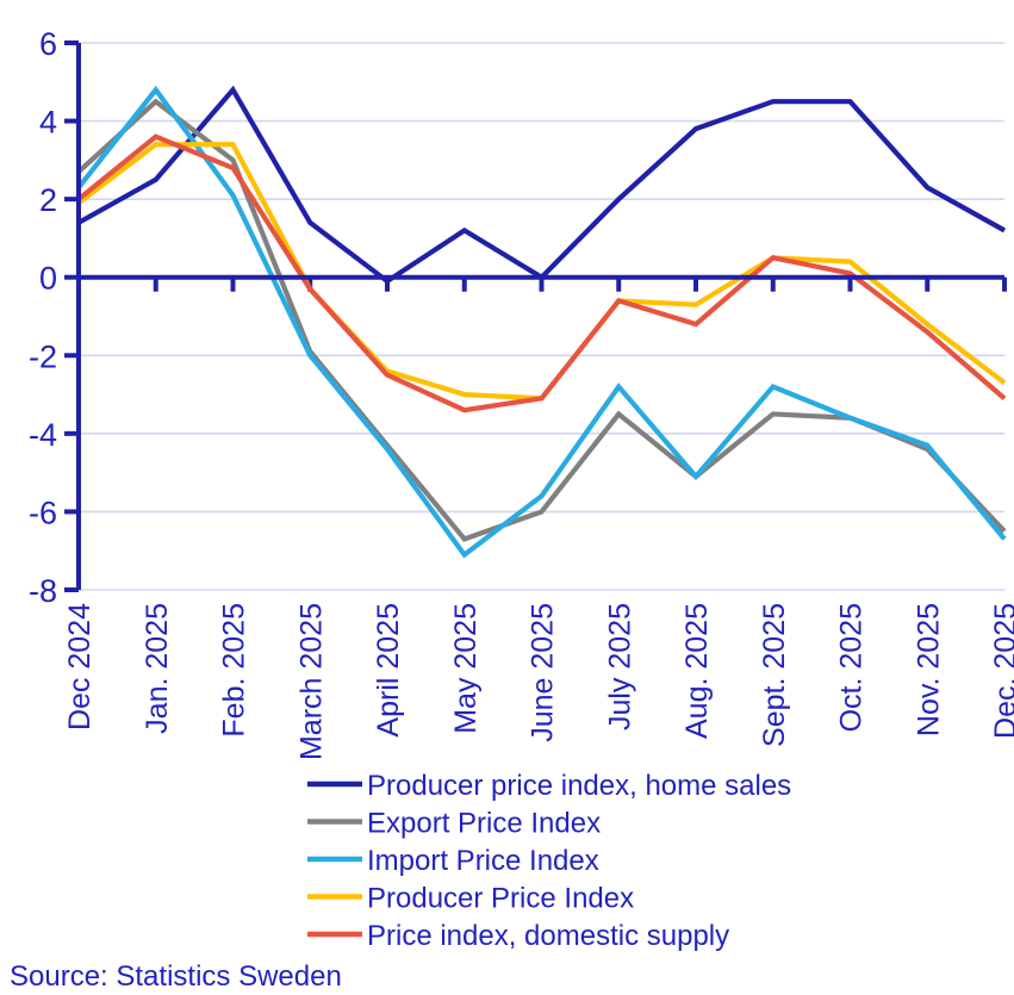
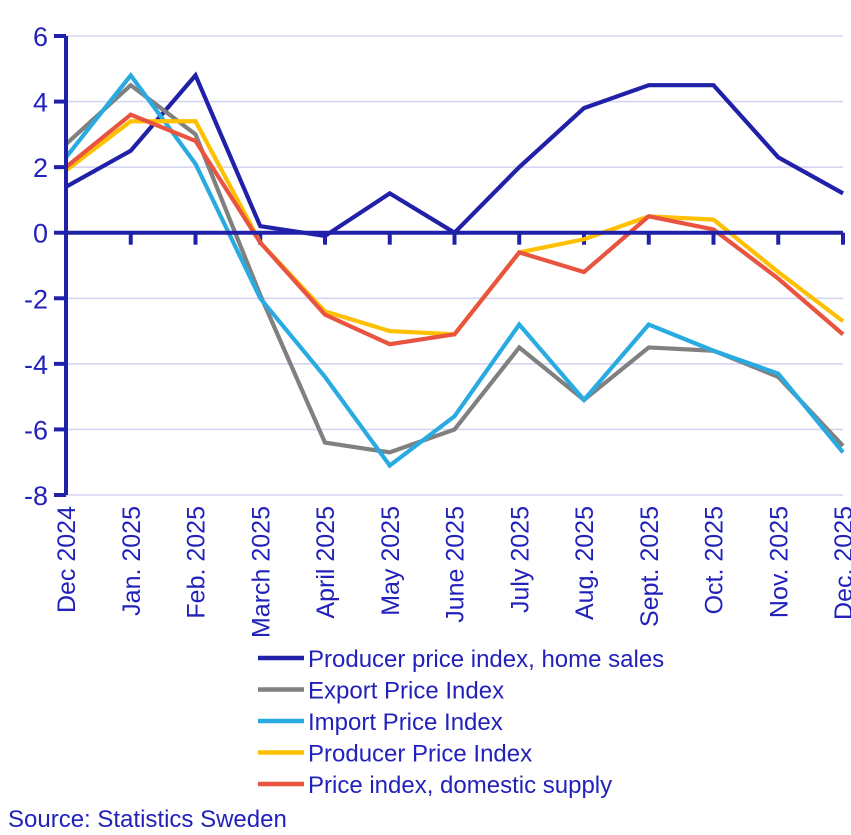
Producer price index, home sales/March 2025: 1.4 -> 0.2
Export Price Index/April 2025: -4.3 -> -6.4
Producer Price Index/Aug. 2025: -0.7 -> -0.2
